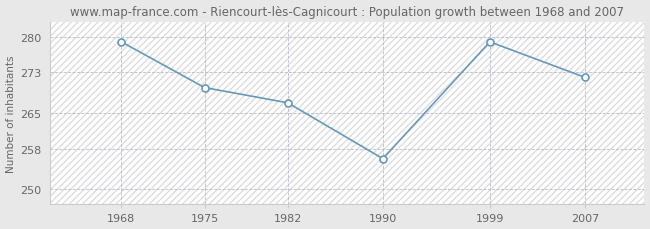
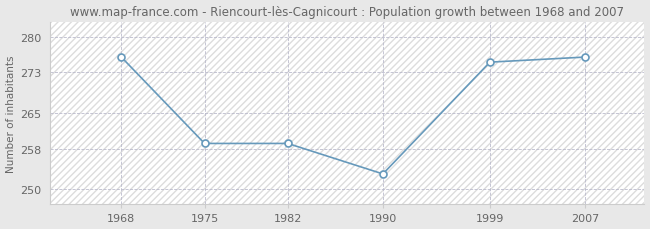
1968: 279 -> 276
1975: 270 -> 259
1982: 267 -> 259
1990: 256 -> 253
1999: 279 -> 275
2007: 272 -> 276
